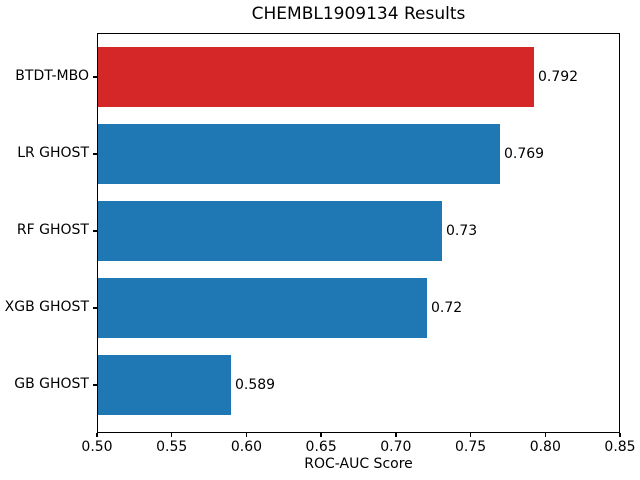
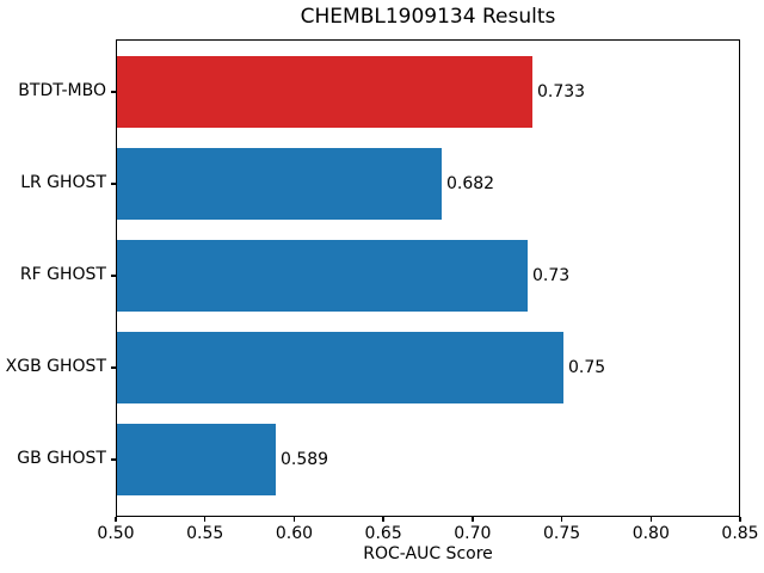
BTDT-MBO: 0.792 -> 0.733
LR GHOST: 0.769 -> 0.682
XGB GHOST: 0.72 -> 0.75
